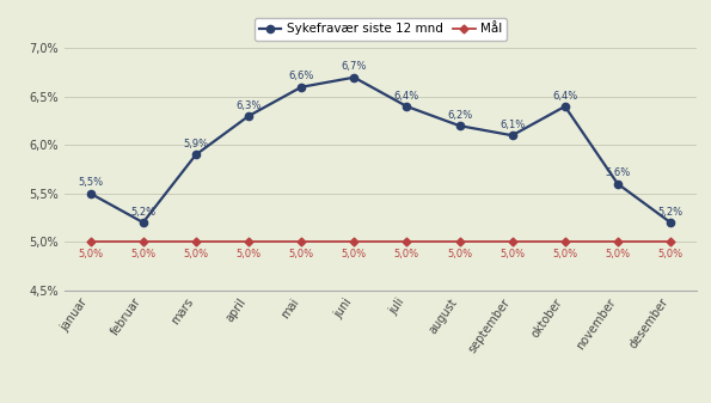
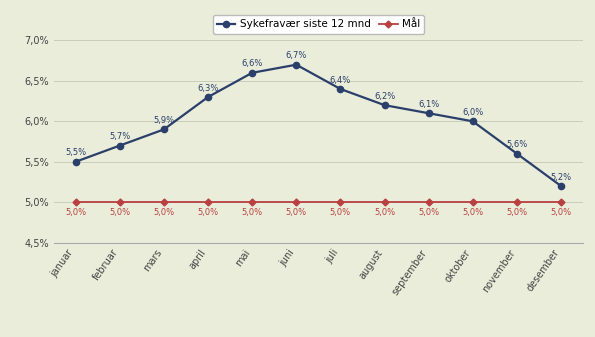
Sykefravær siste 12 mnd/februar: 5,2% -> 5,7%
Sykefravær siste 12 mnd/oktober: 6,4% -> 6,0%
